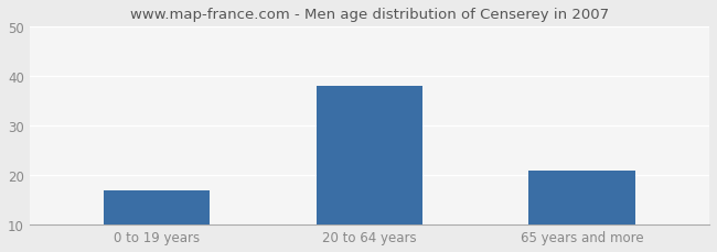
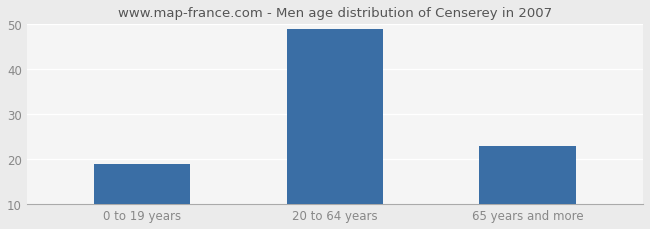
0 to 19 years: 17 -> 19
20 to 64 years: 38 -> 49
65 years and more: 21 -> 23
